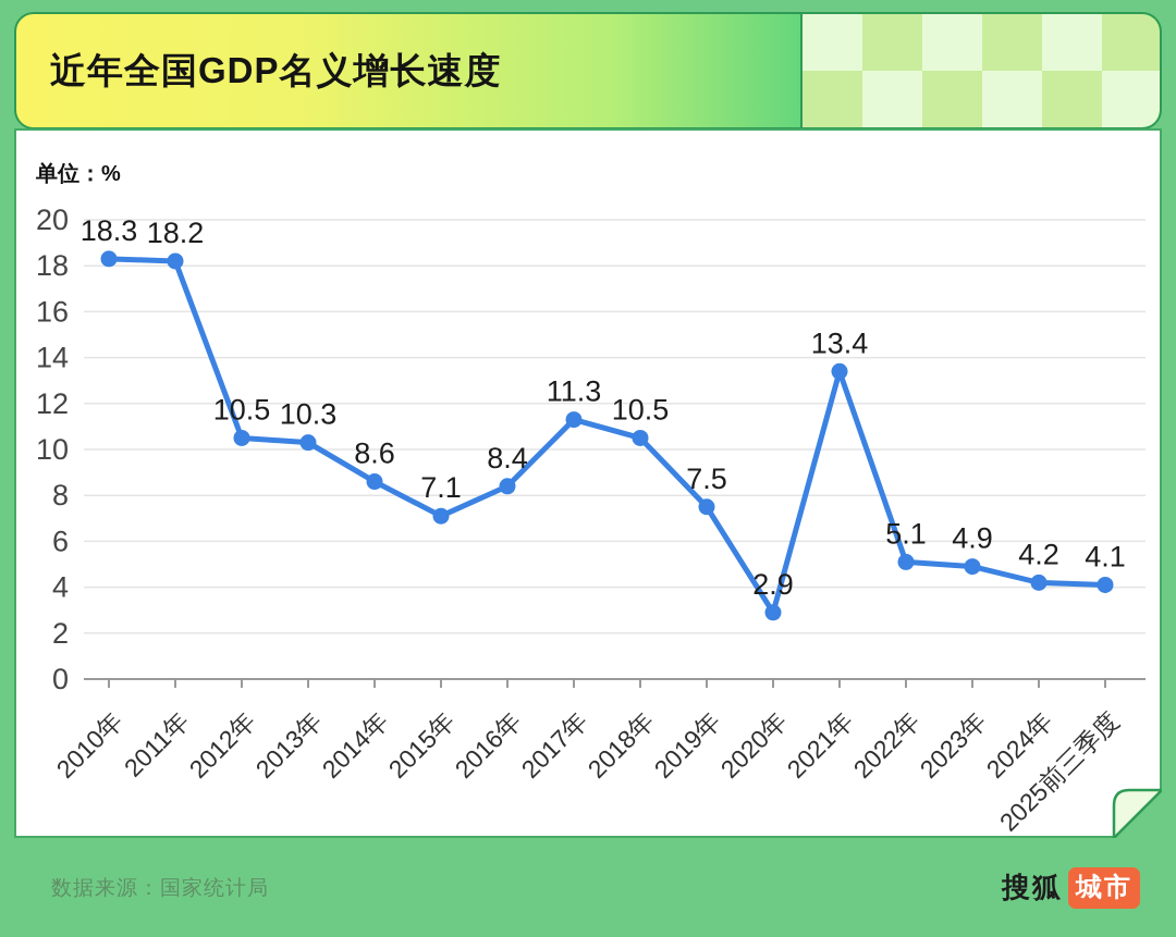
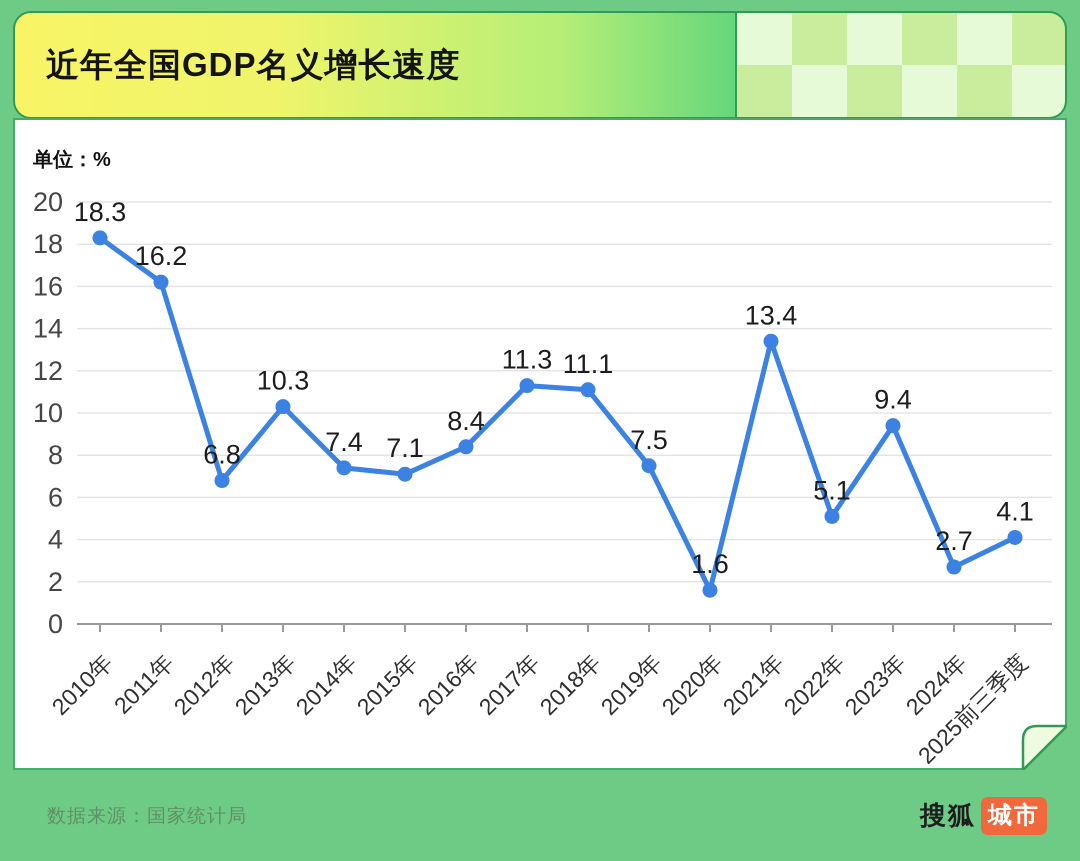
2011年: 18.2 -> 16.2
2012年: 10.5 -> 6.8
2014年: 8.6 -> 7.4
2018年: 10.5 -> 11.1
2020年: 2.9 -> 1.6
2023年: 4.9 -> 9.4
2024年: 4.2 -> 2.7
